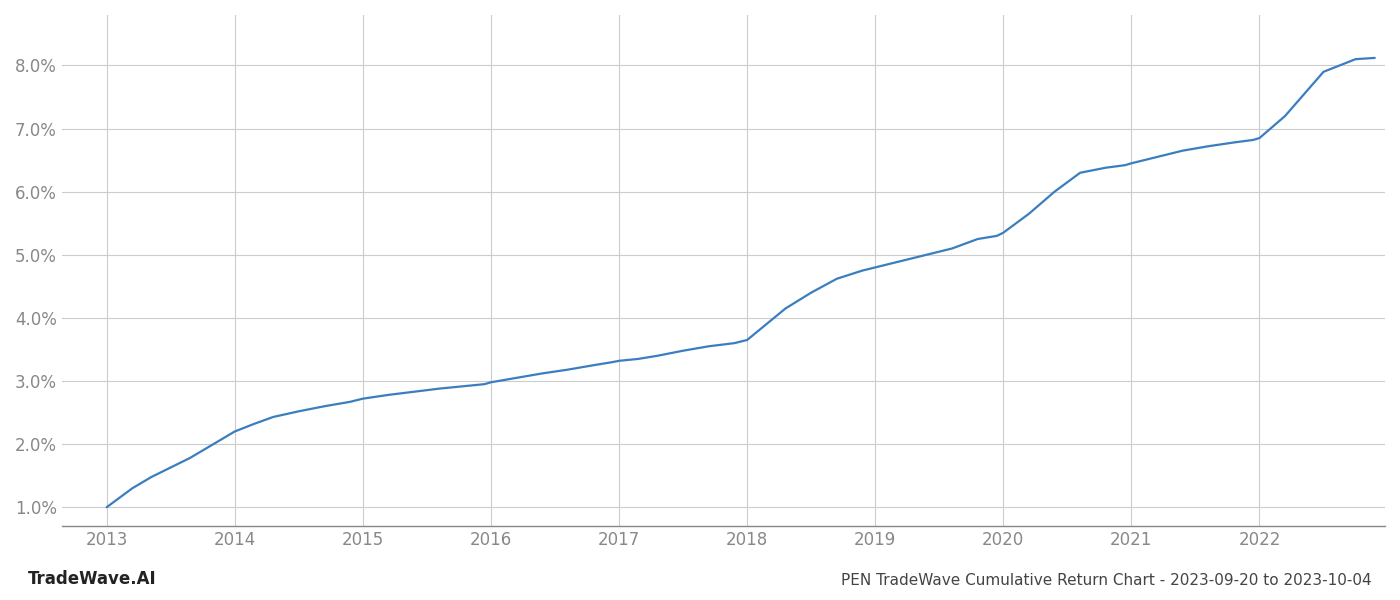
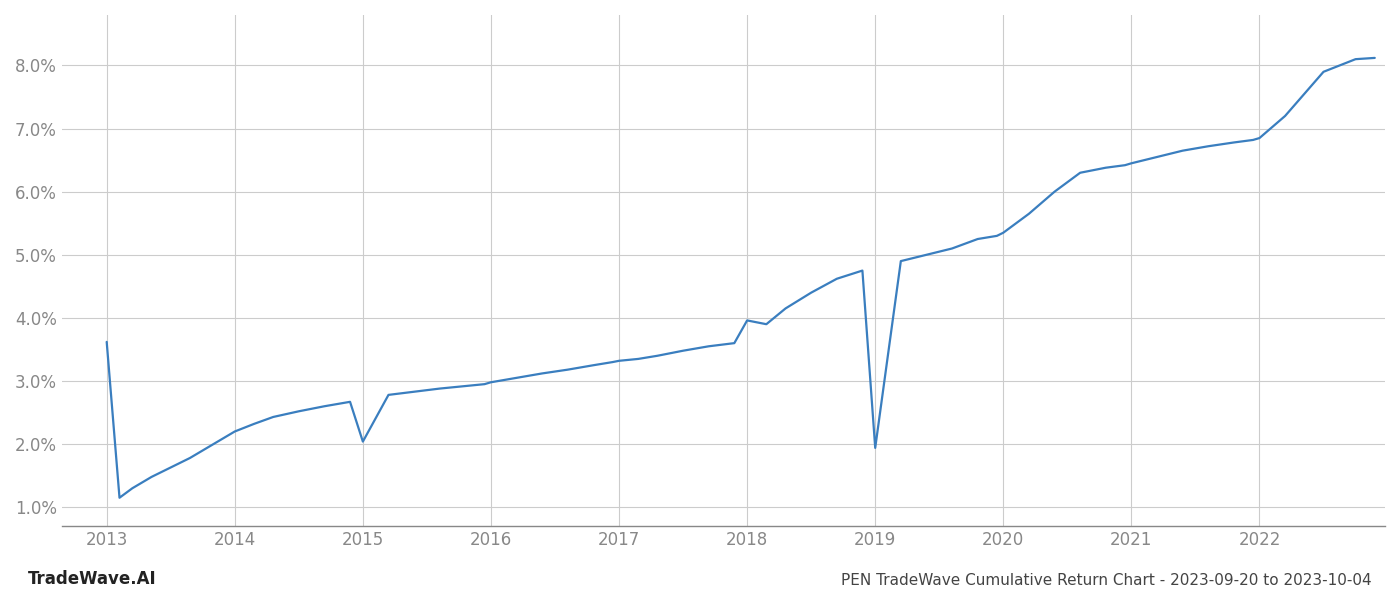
2013: 1.00% -> 3.62%
2015: 2.72% -> 2.04%
2018: 3.65% -> 3.96%
2019: 4.80% -> 1.94%
